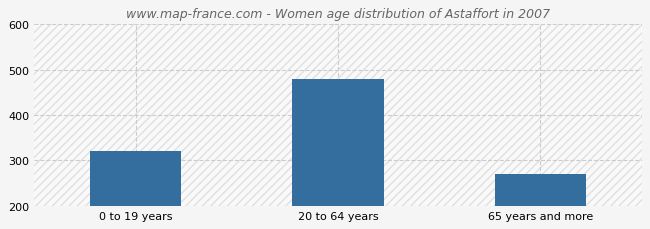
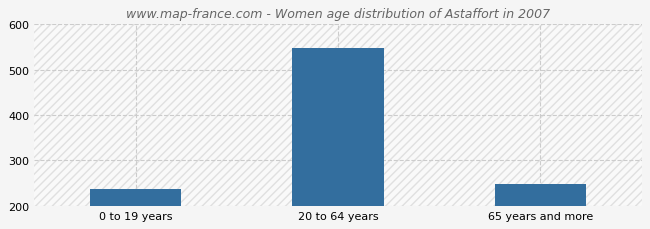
0 to 19 years: 320 -> 237
20 to 64 years: 480 -> 547
65 years and more: 270 -> 248
